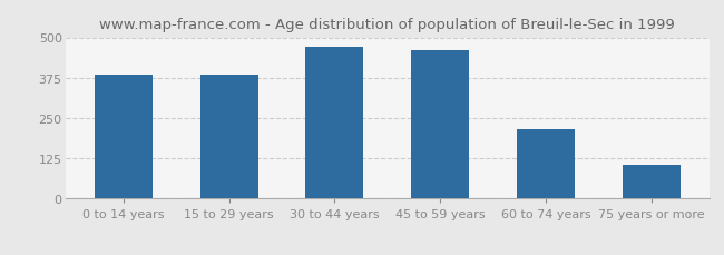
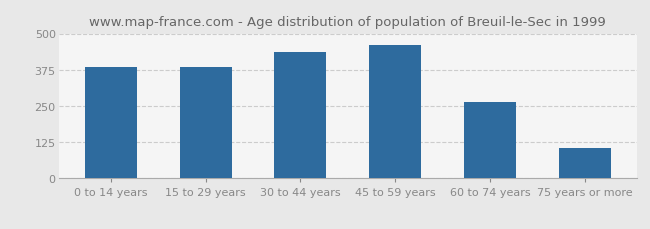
30 to 44 years: 470 -> 435
60 to 74 years: 215 -> 265
